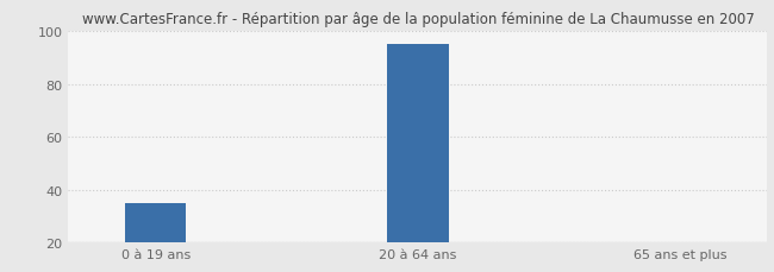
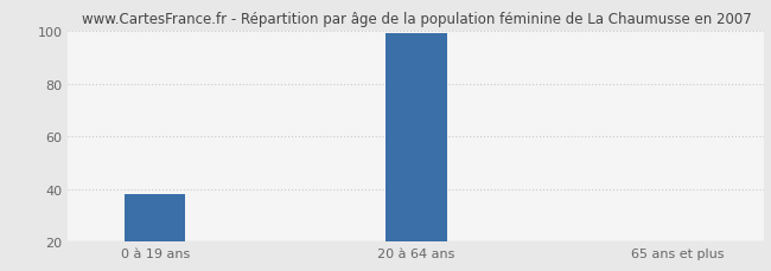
0 à 19 ans: 35 -> 38
20 à 64 ans: 95 -> 99
